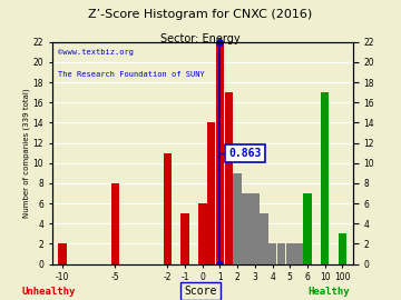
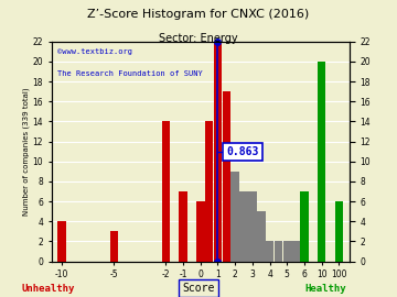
-10: 2 -> 4
-5: 8 -> 3
-2: 11 -> 14
-1: 5 -> 7
10: 17 -> 20
100: 3 -> 6
